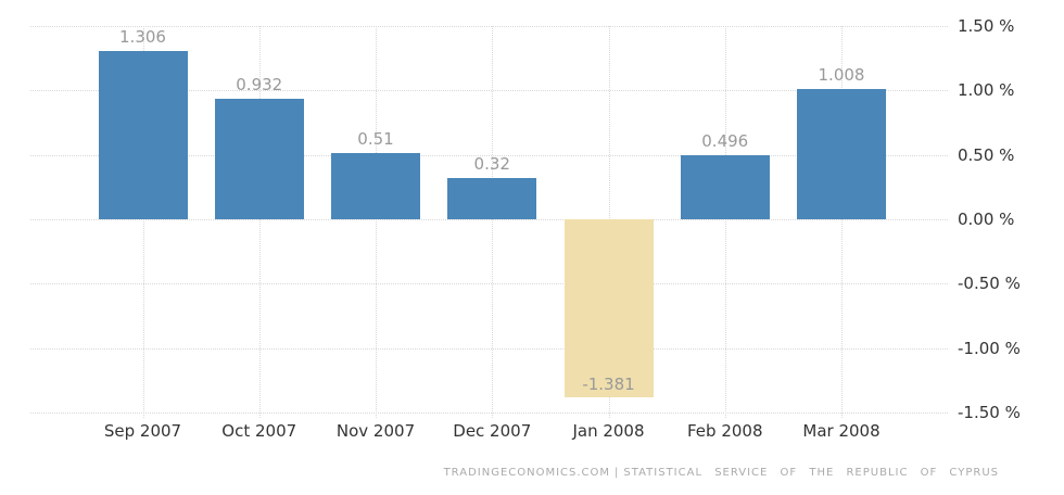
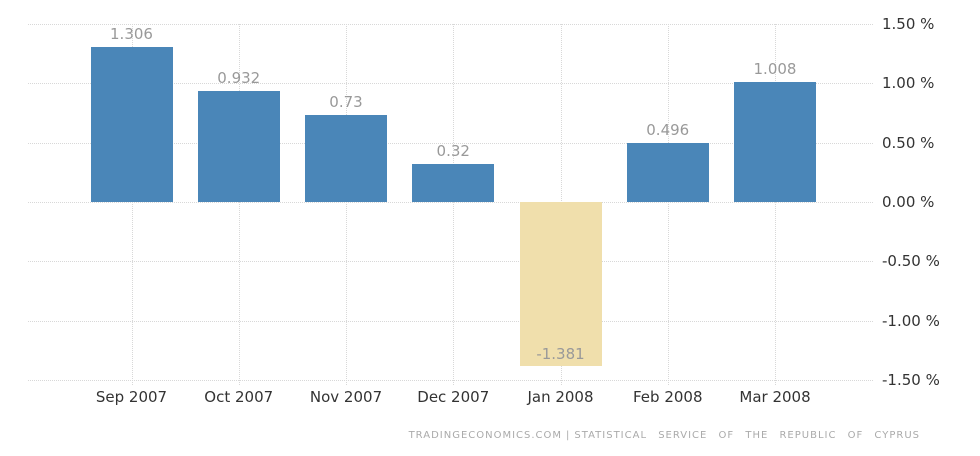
Nov 2007: 0.51 -> 0.73
